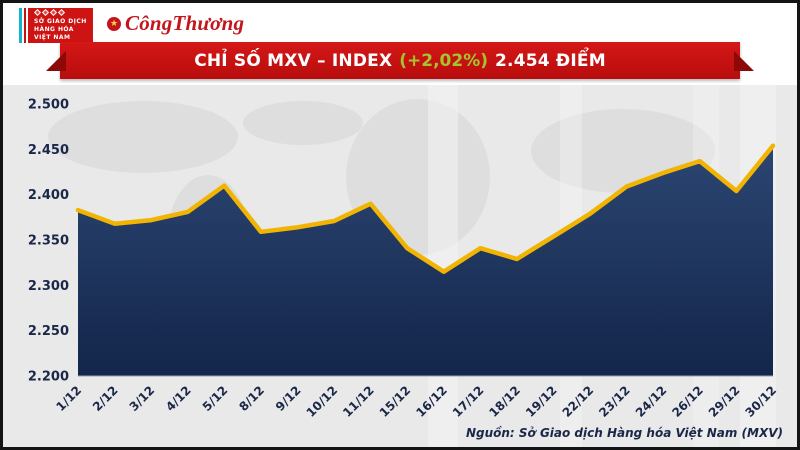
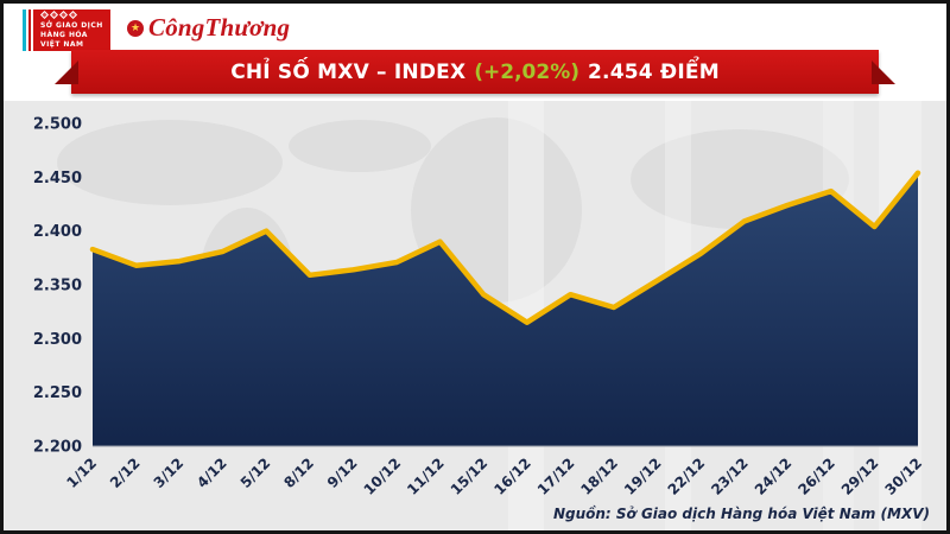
5/12: 2410 -> 2400
